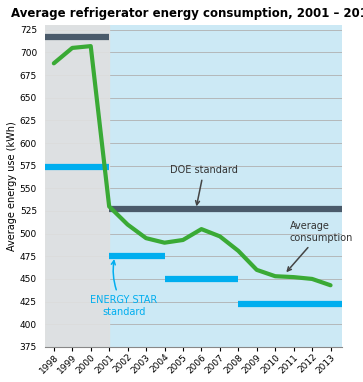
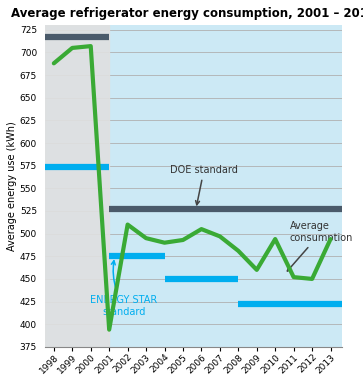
2001: 530 -> 394
2010: 453 -> 494
2013: 443 -> 494
